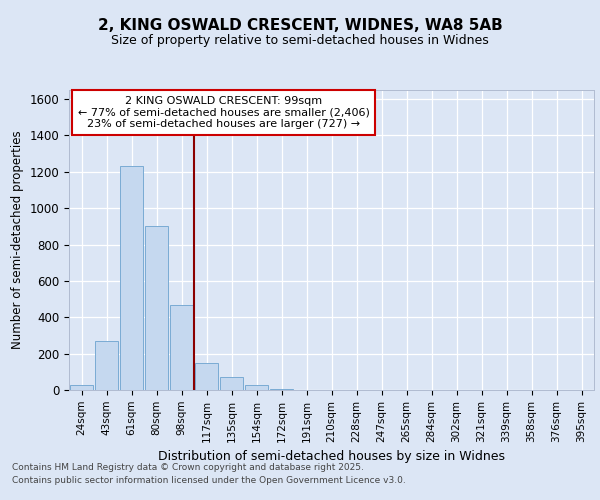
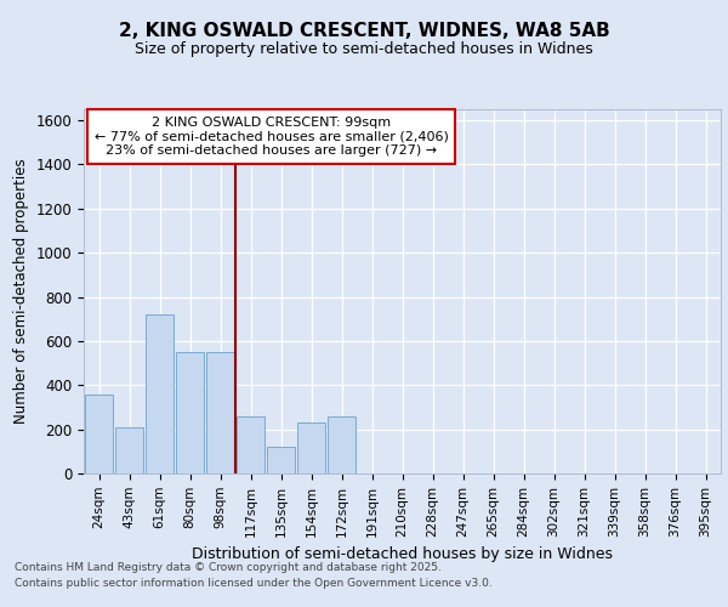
24sqm: 30 -> 360
43sqm: 270 -> 210
61sqm: 1230 -> 720
80sqm: 900 -> 550
98sqm: 470 -> 550
117sqm: 150 -> 260
135sqm: 70 -> 120
154sqm: 20 -> 230
172sqm: 0 -> 260
